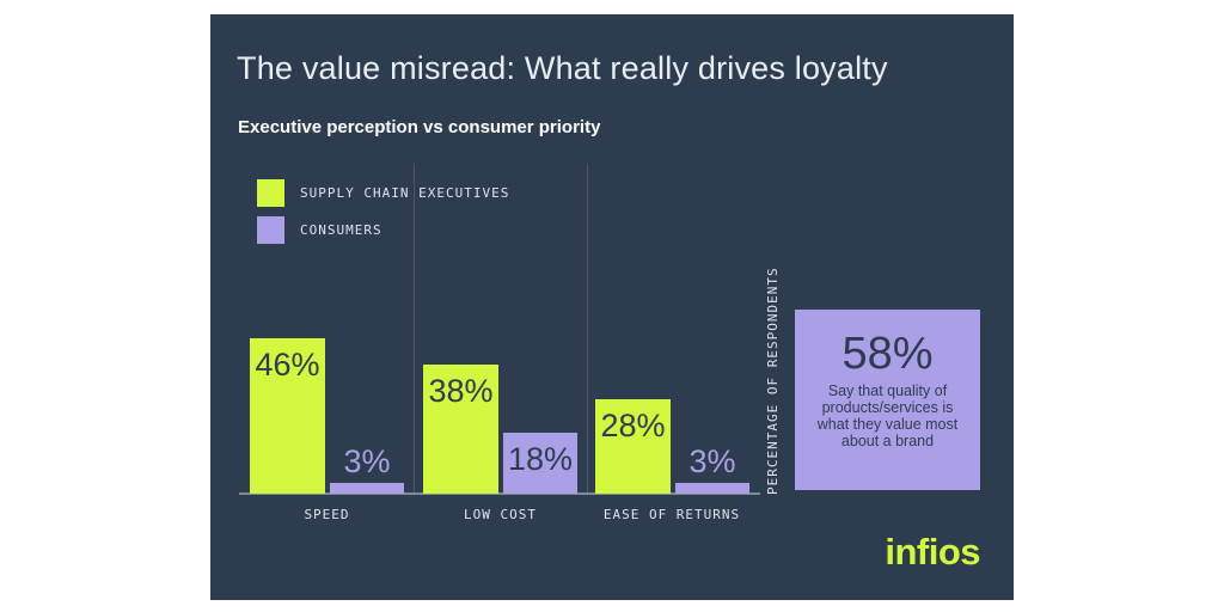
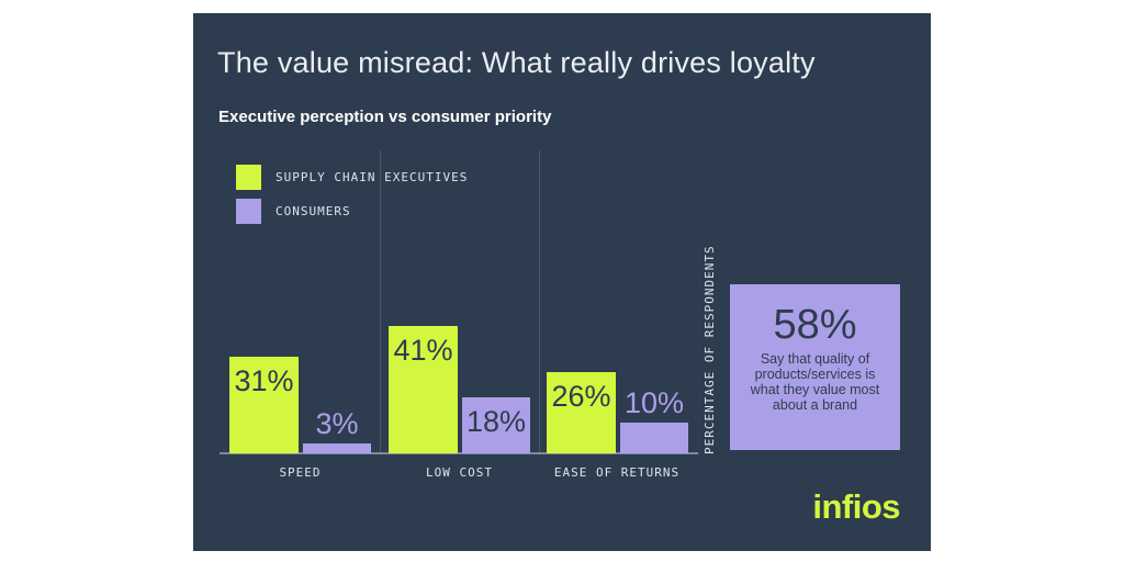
SUPPLY CHAIN EXECUTIVES/SPEED: 46% -> 31%
SUPPLY CHAIN EXECUTIVES/LOW COST: 38% -> 41%
SUPPLY CHAIN EXECUTIVES/EASE OF RETURNS: 28% -> 26%
CONSUMERS/EASE OF RETURNS: 3% -> 10%
